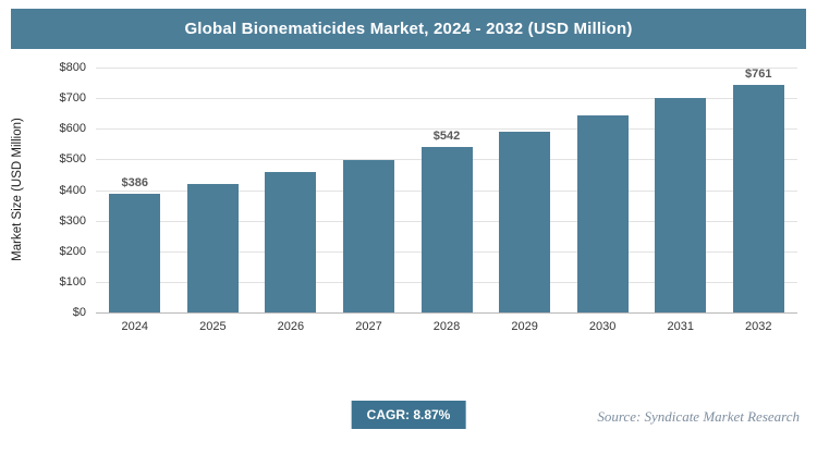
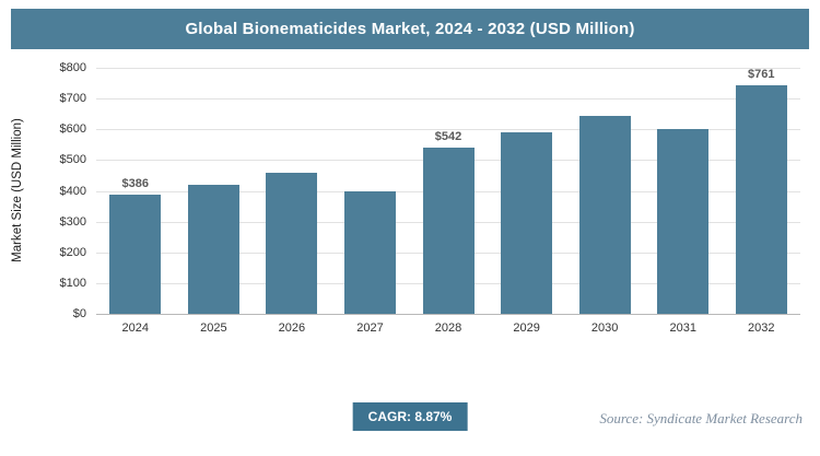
2027: $500 -> $400
2031: $700 -> $600
